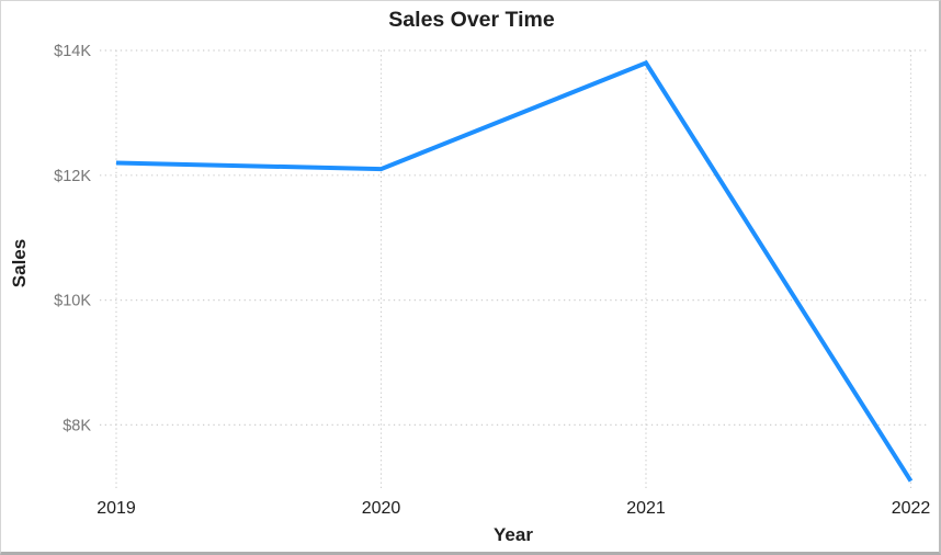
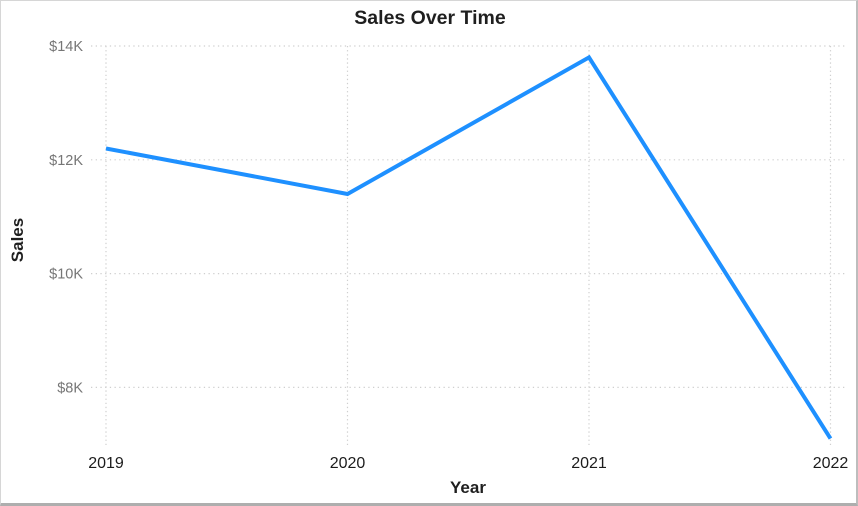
2020: $12.1K -> $11.4K
